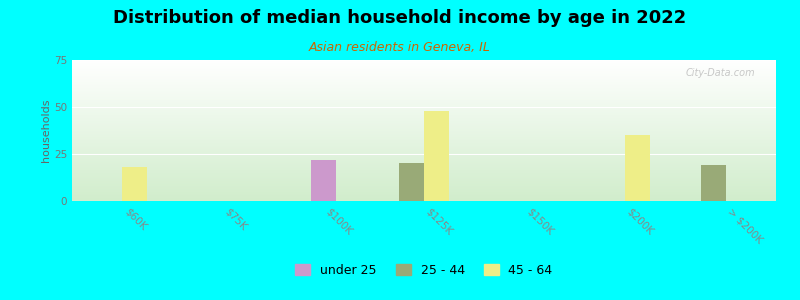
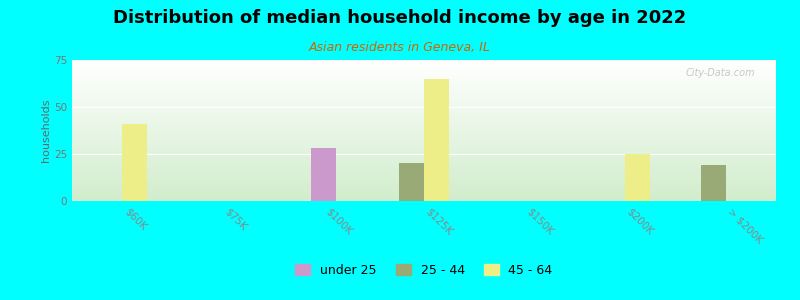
45 - 64/$60K: 18 -> 41
under 25/$100K: 22 -> 28
45 - 64/$125K: 48 -> 65
45 - 64/$200K: 35 -> 25
